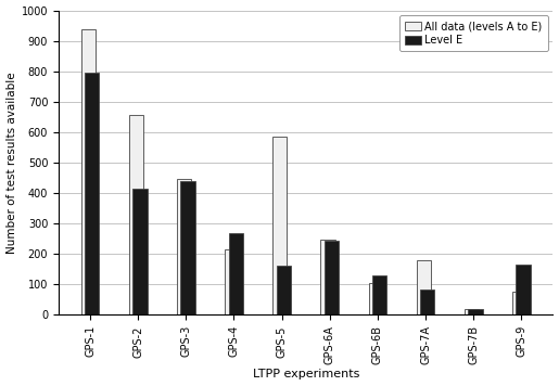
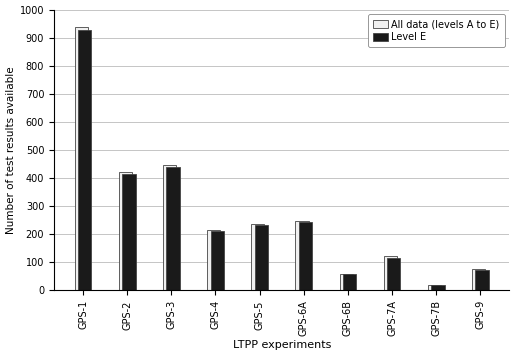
Level E/GPS-1: 795 -> 928
All data (levels A to E)/GPS-2: 655 -> 420
Level E/GPS-4: 270 -> 210
All data (levels A to E)/GPS-5: 585 -> 237
Level E/GPS-5: 160 -> 232
All data (levels A to E)/GPS-6B: 105 -> 60
Level E/GPS-6B: 130 -> 57
All data (levels A to E)/GPS-7A: 180 -> 122
Level E/GPS-7A: 85 -> 117
Level E/GPS-9: 165 -> 72
